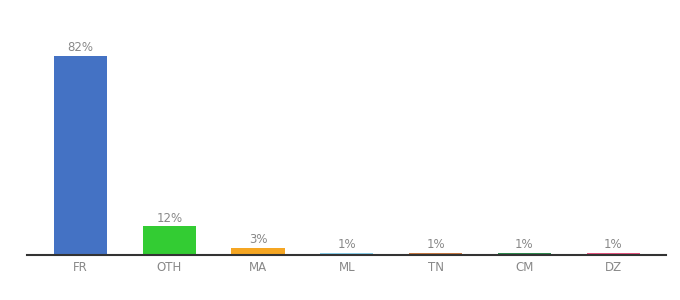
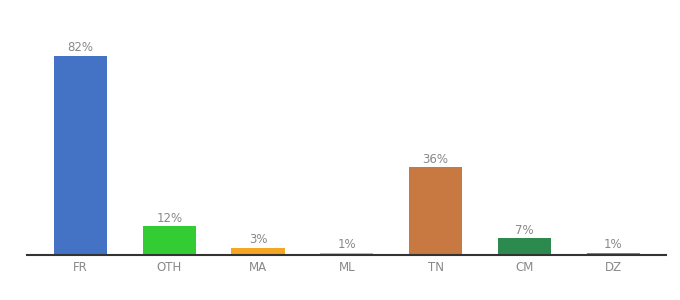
TN: 1% -> 36%
CM: 1% -> 7%
